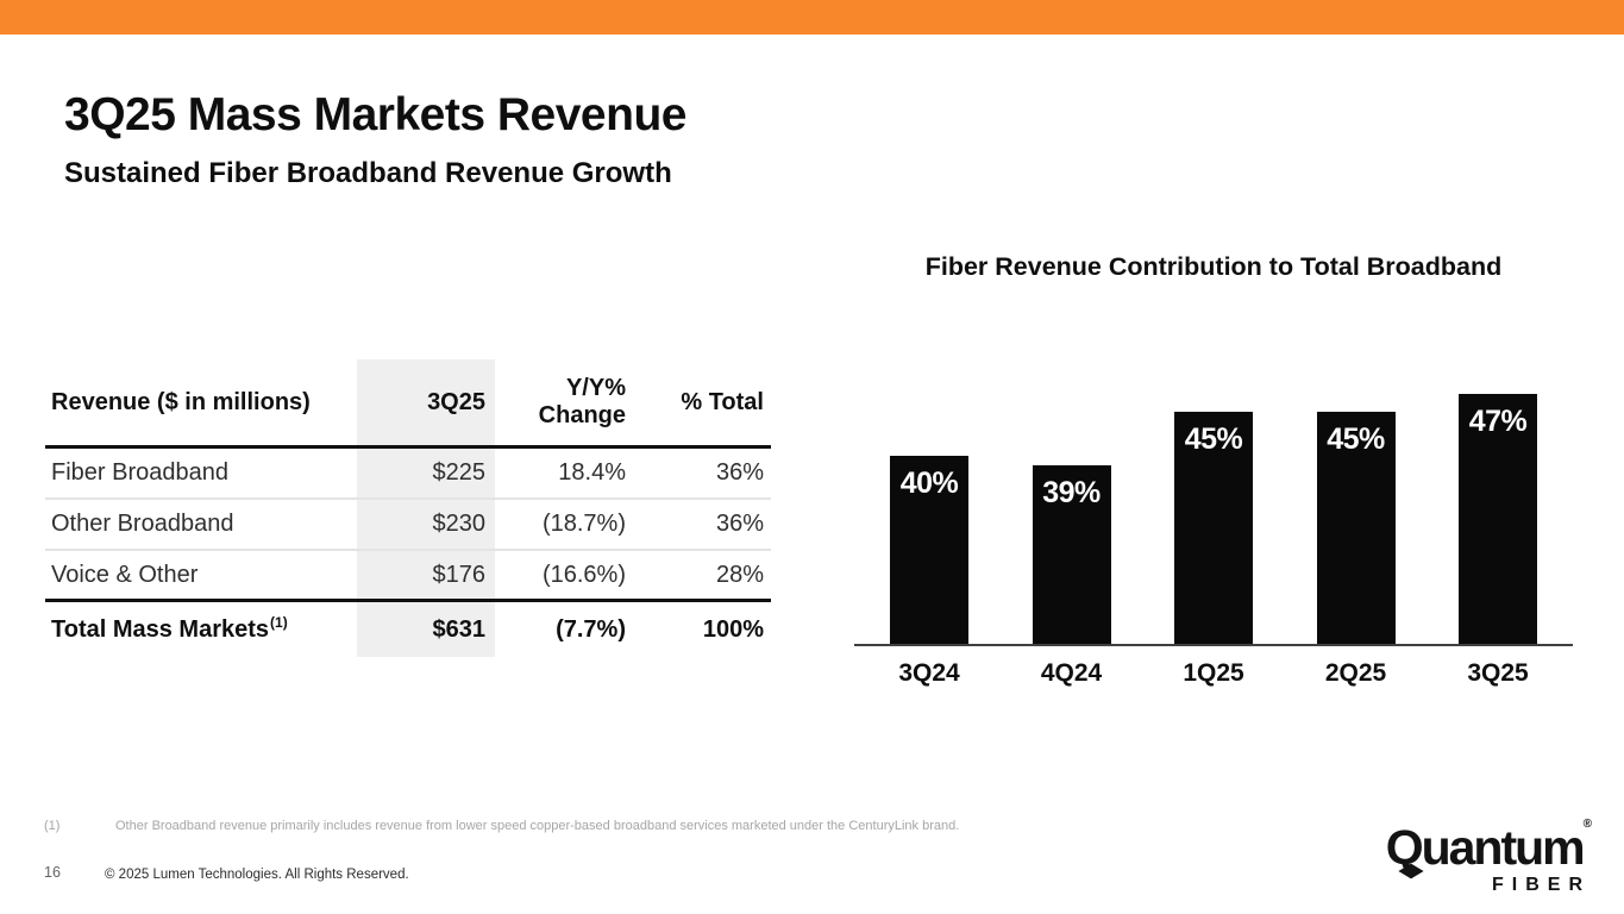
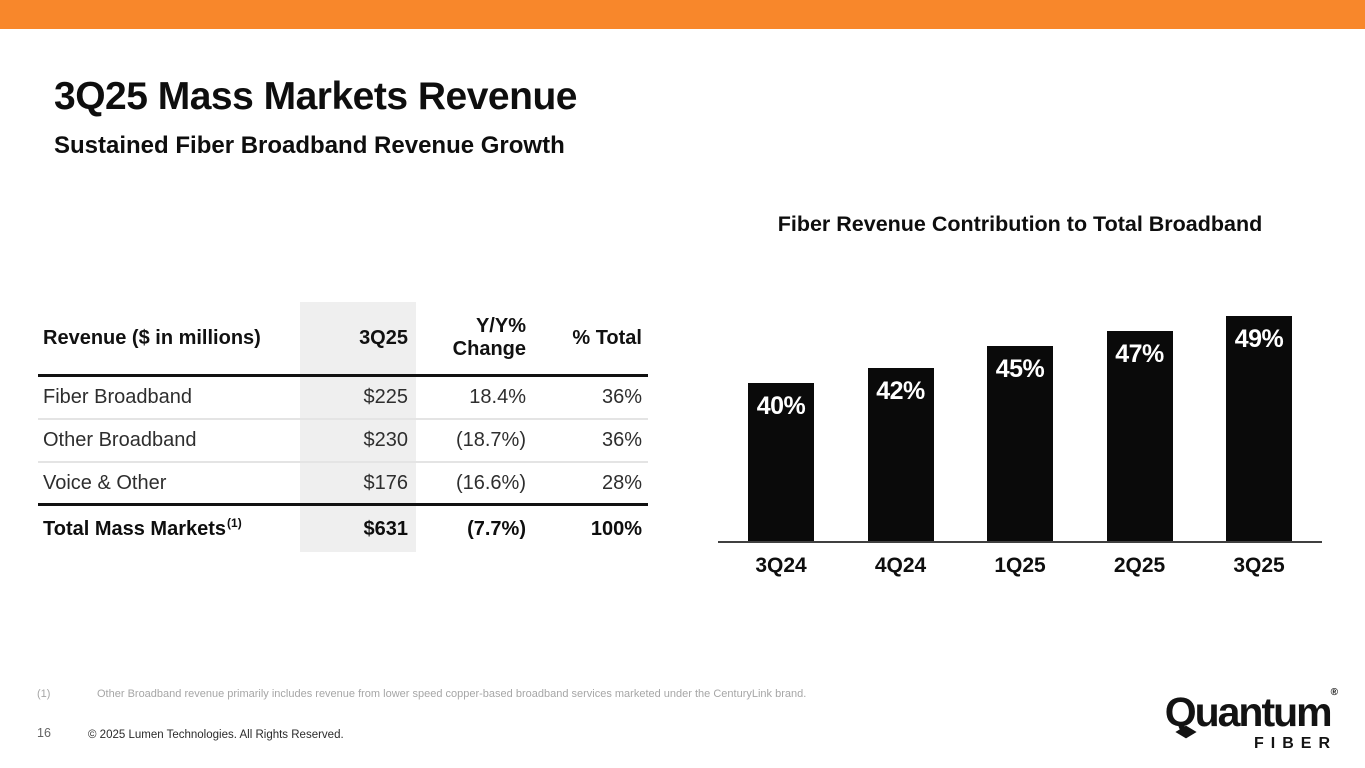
4Q24: 39% -> 42%
2Q25: 45% -> 47%
3Q25: 47% -> 49%
